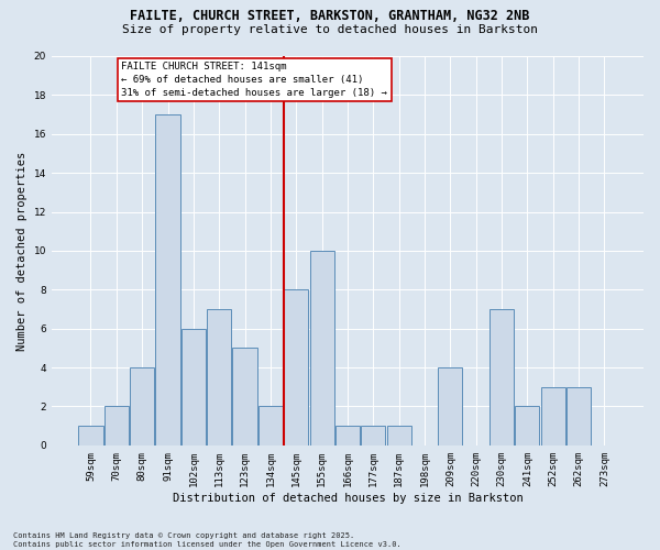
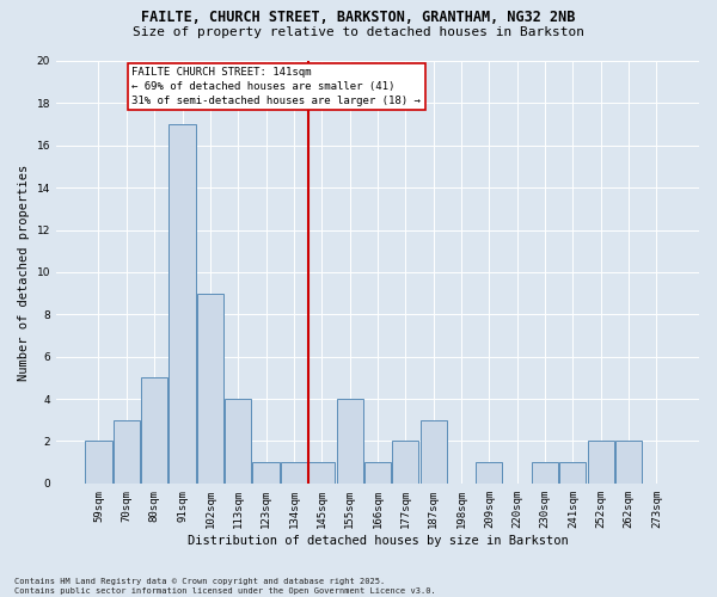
59sqm: 1 -> 2
70sqm: 2 -> 3
80sqm: 4 -> 5
102sqm: 6 -> 9
113sqm: 7 -> 4
123sqm: 5 -> 1
134sqm: 2 -> 1
145sqm: 8 -> 1
155sqm: 10 -> 4
177sqm: 1 -> 2
187sqm: 1 -> 3
209sqm: 4 -> 1
230sqm: 7 -> 1
241sqm: 2 -> 1
252sqm: 3 -> 2
262sqm: 3 -> 2
